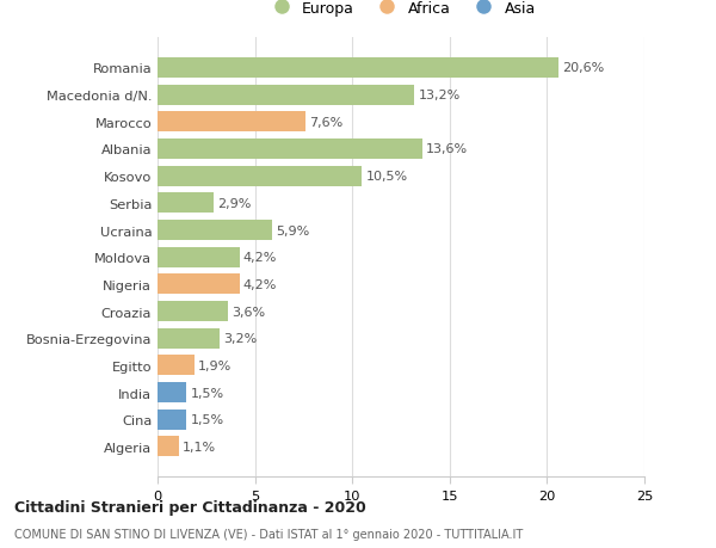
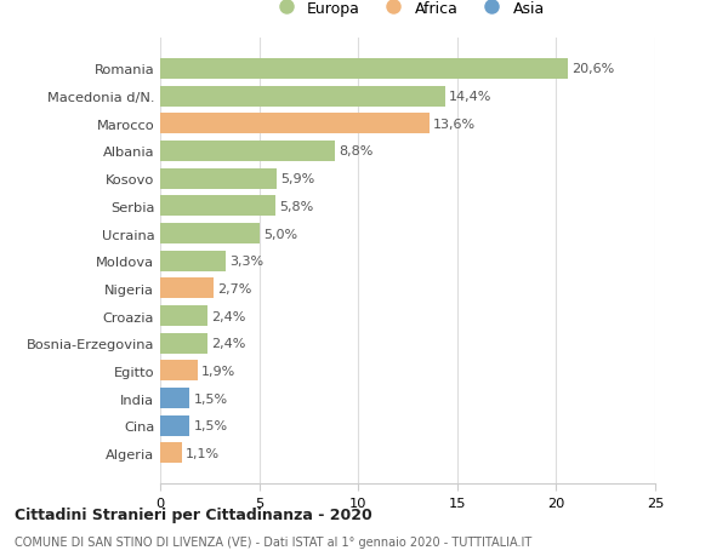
Macedonia d/N.: 13,2% -> 14,4%
Marocco: 7,6% -> 13,6%
Albania: 13,6% -> 8,8%
Kosovo: 10,5% -> 5,9%
Serbia: 2,9% -> 5,8%
Ucraina: 5,9% -> 5,0%
Moldova: 4,2% -> 3,3%
Nigeria: 4,2% -> 2,7%
Croazia: 3,6% -> 2,4%
Bosnia-Erzegovina: 3,2% -> 2,4%
